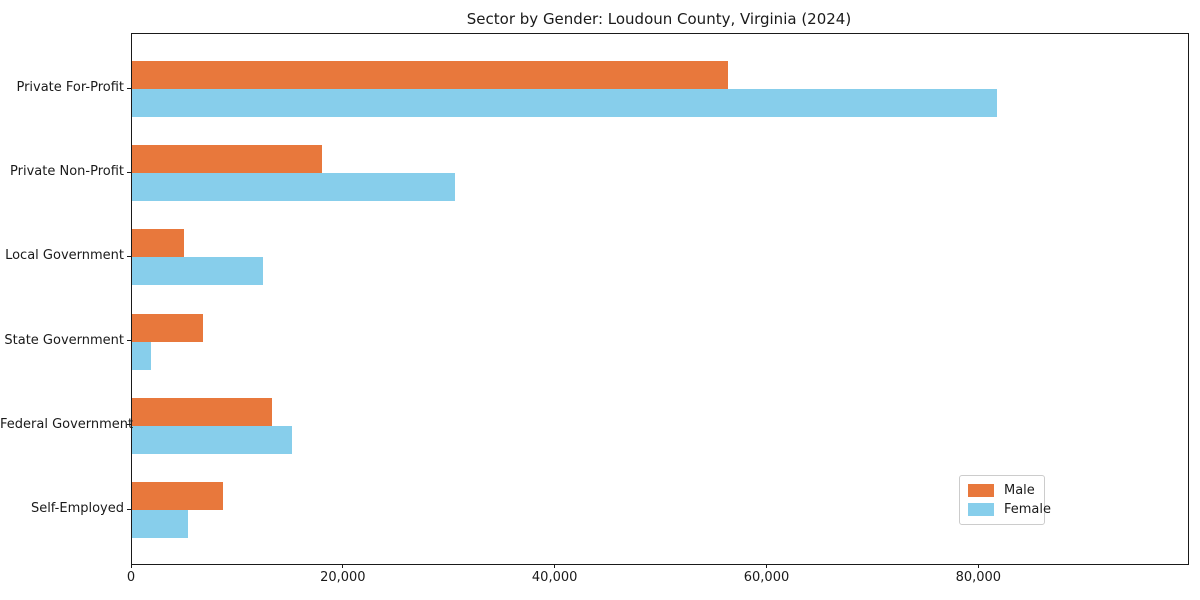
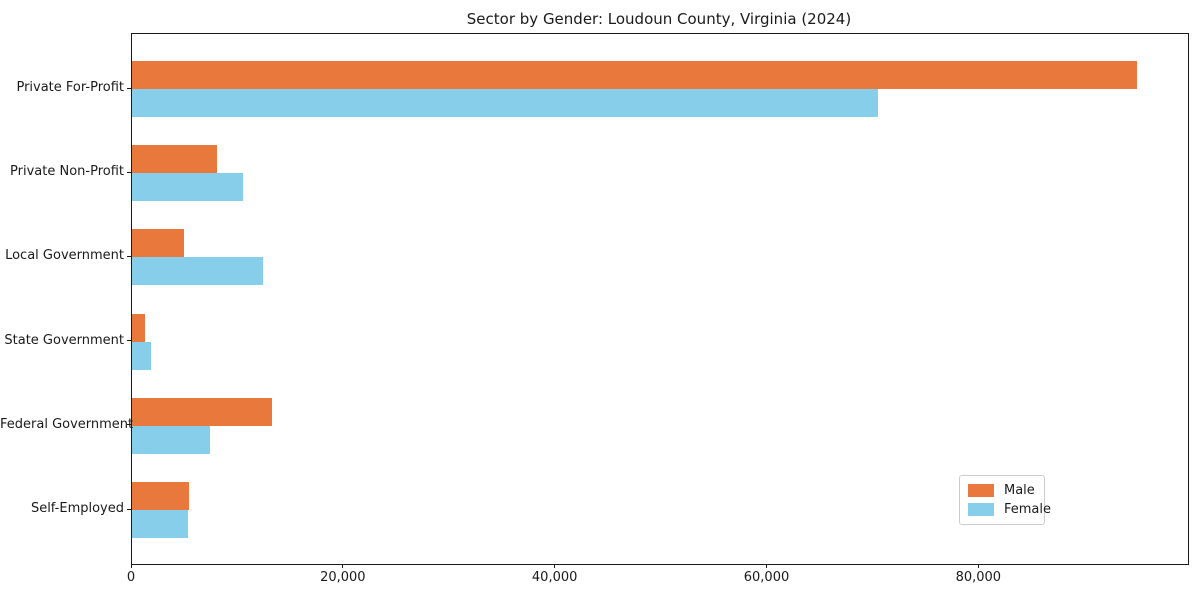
Male/Private For-Profit: 56300 -> 94900
Female/Private For-Profit: 81700 -> 70400
Male/Private Non-Profit: 17900 -> 8000
Female/Private Non-Profit: 30500 -> 10500
Male/State Government: 6700 -> 1200
Female/Federal Government: 15100 -> 7400
Male/Self-Employed: 8600 -> 5400
